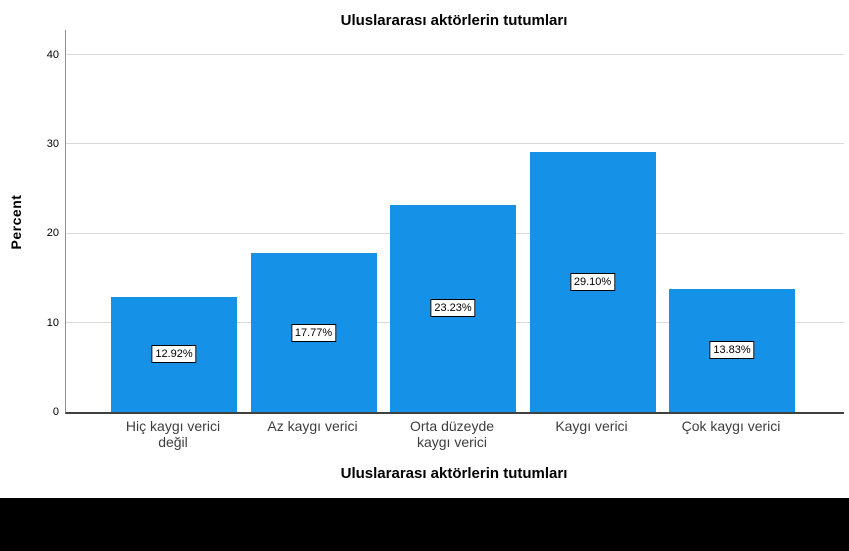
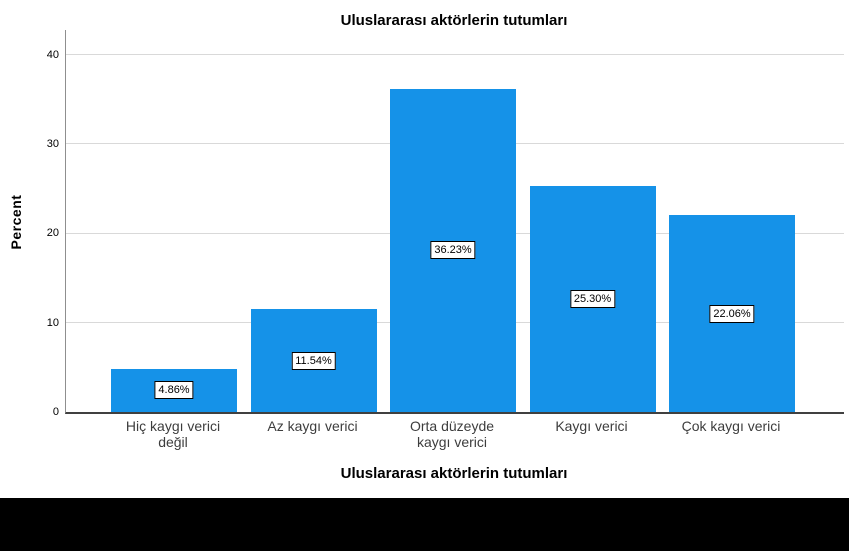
Hiç kaygı verici değil: 12.92% -> 4.86%
Az kaygı verici: 17.77% -> 11.54%
Orta düzeyde kaygı verici: 23.23% -> 36.23%
Kaygı verici: 29.10% -> 25.30%
Çok kaygı verici: 13.83% -> 22.06%
